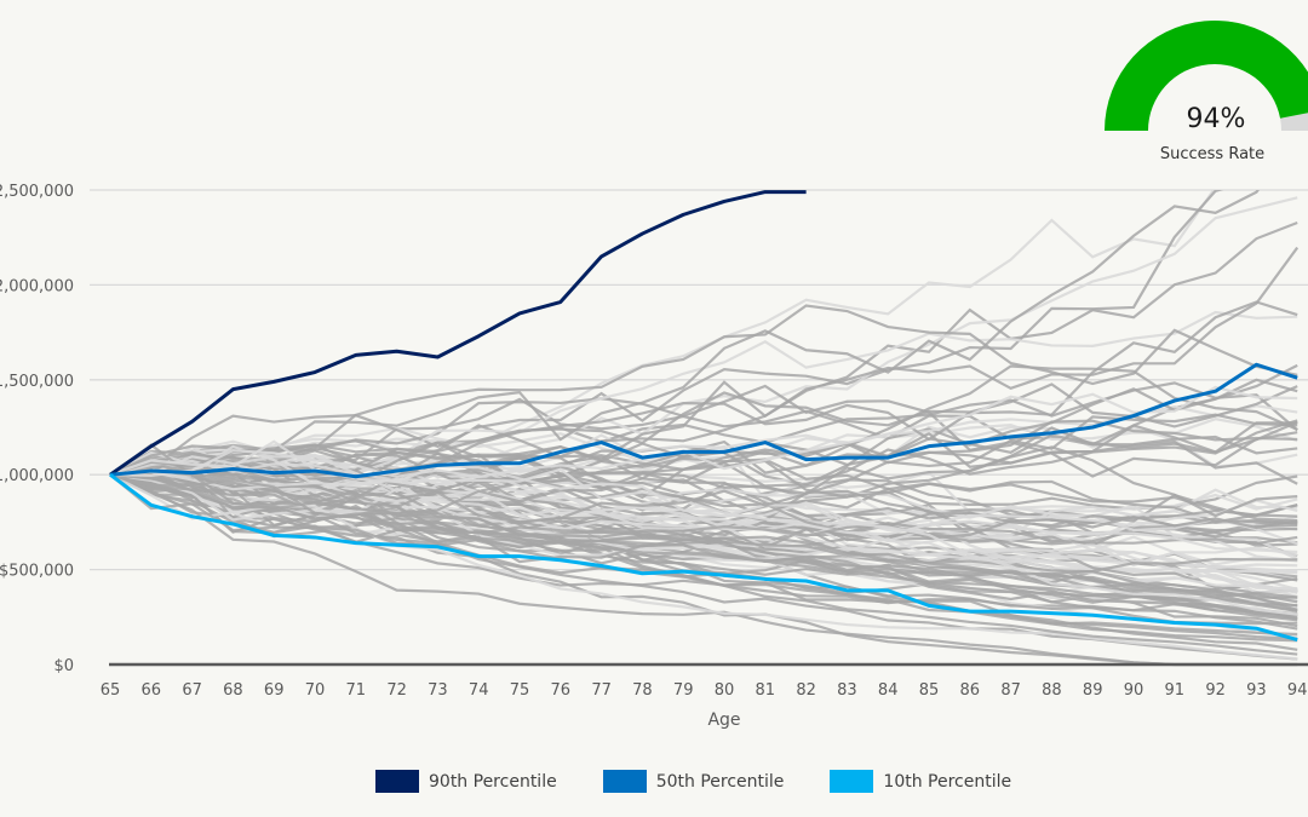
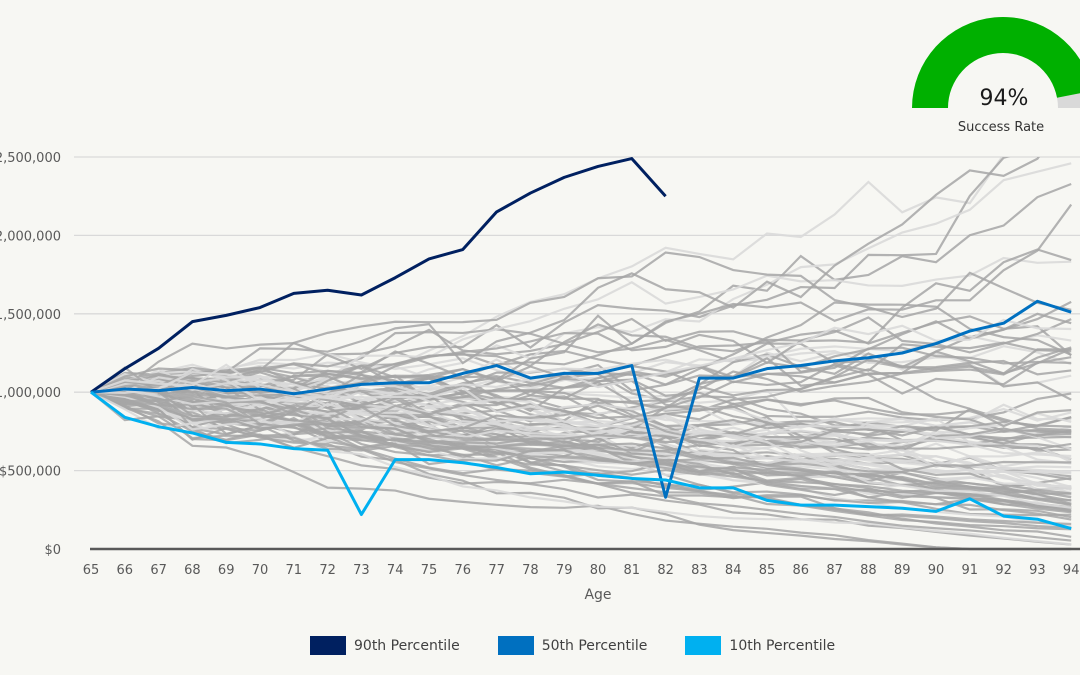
10th Percentile/73: 620000 -> 220000
90th Percentile/82: 2490000 -> 2250000
50th Percentile/82: 1080000 -> 330000
10th Percentile/91: 220000 -> 320000
